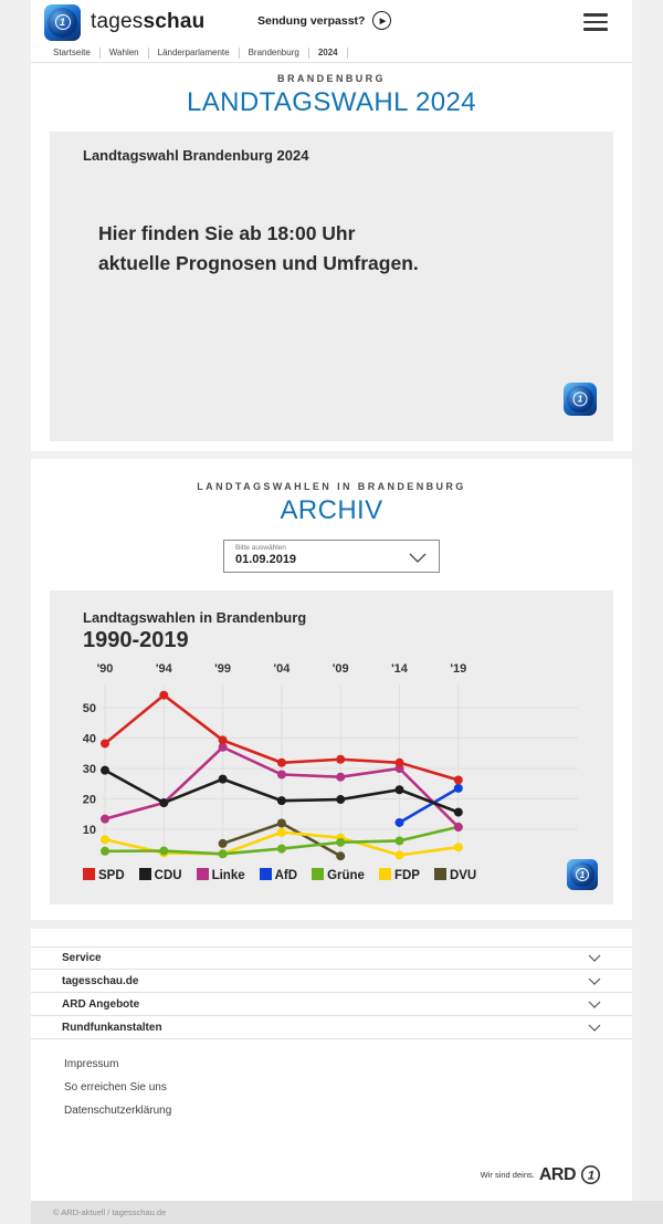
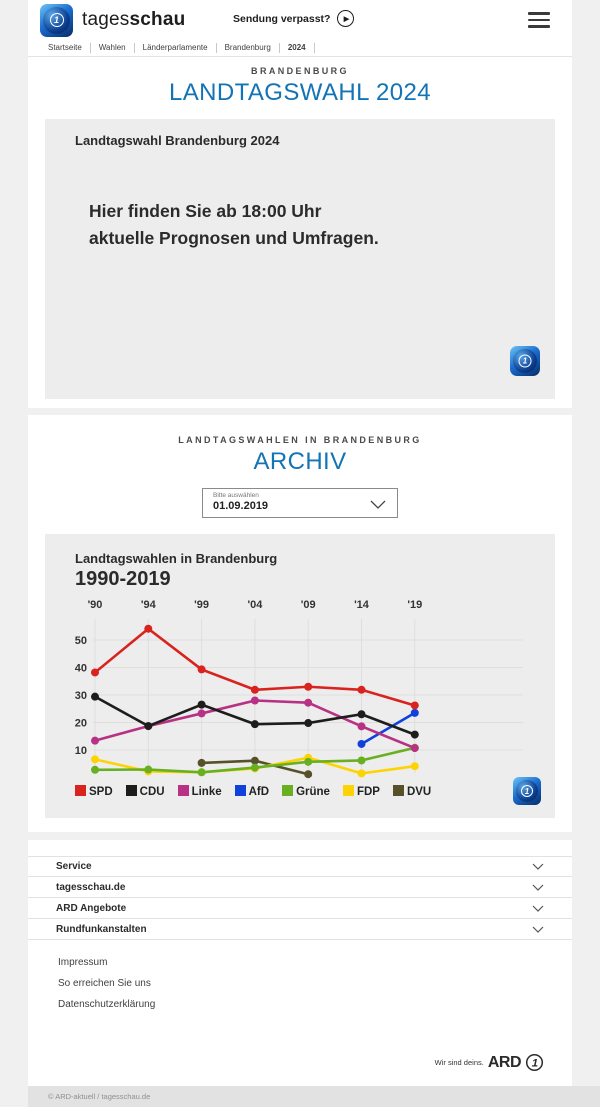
Linke/'99: 37 -> 23
FDP/'04: 9 -> 3
DVU/'04: 12 -> 6
Linke/'14: 30 -> 19
